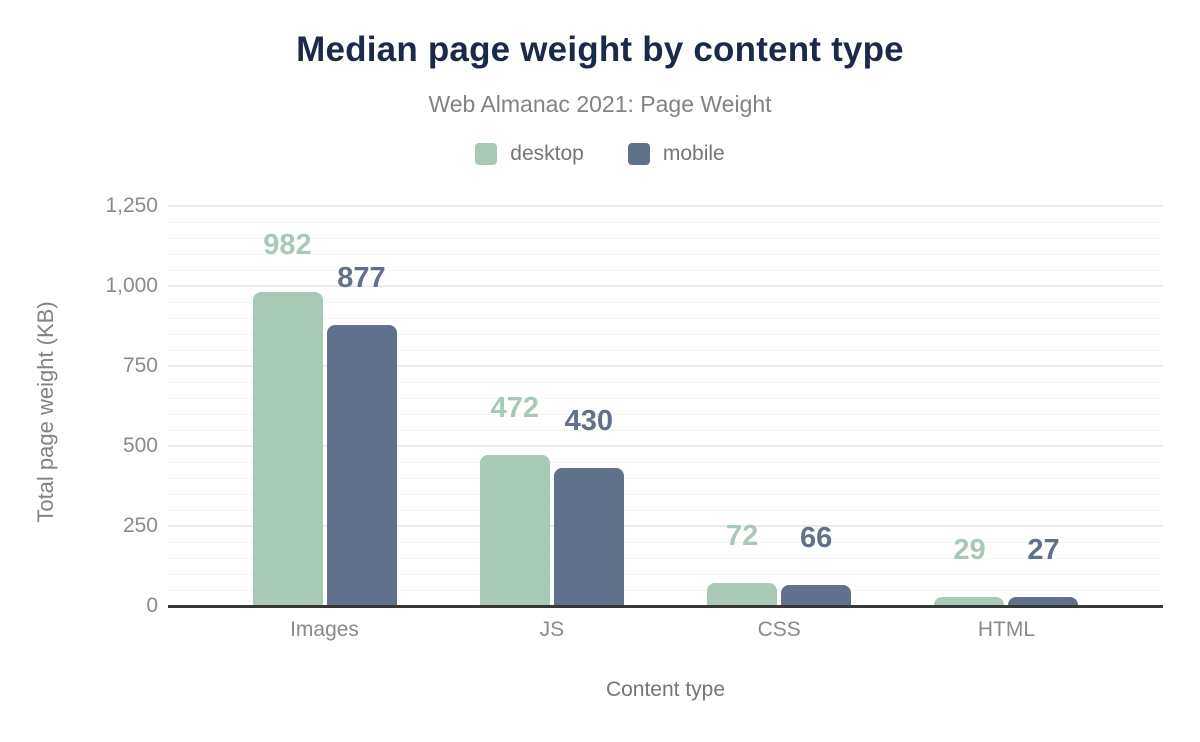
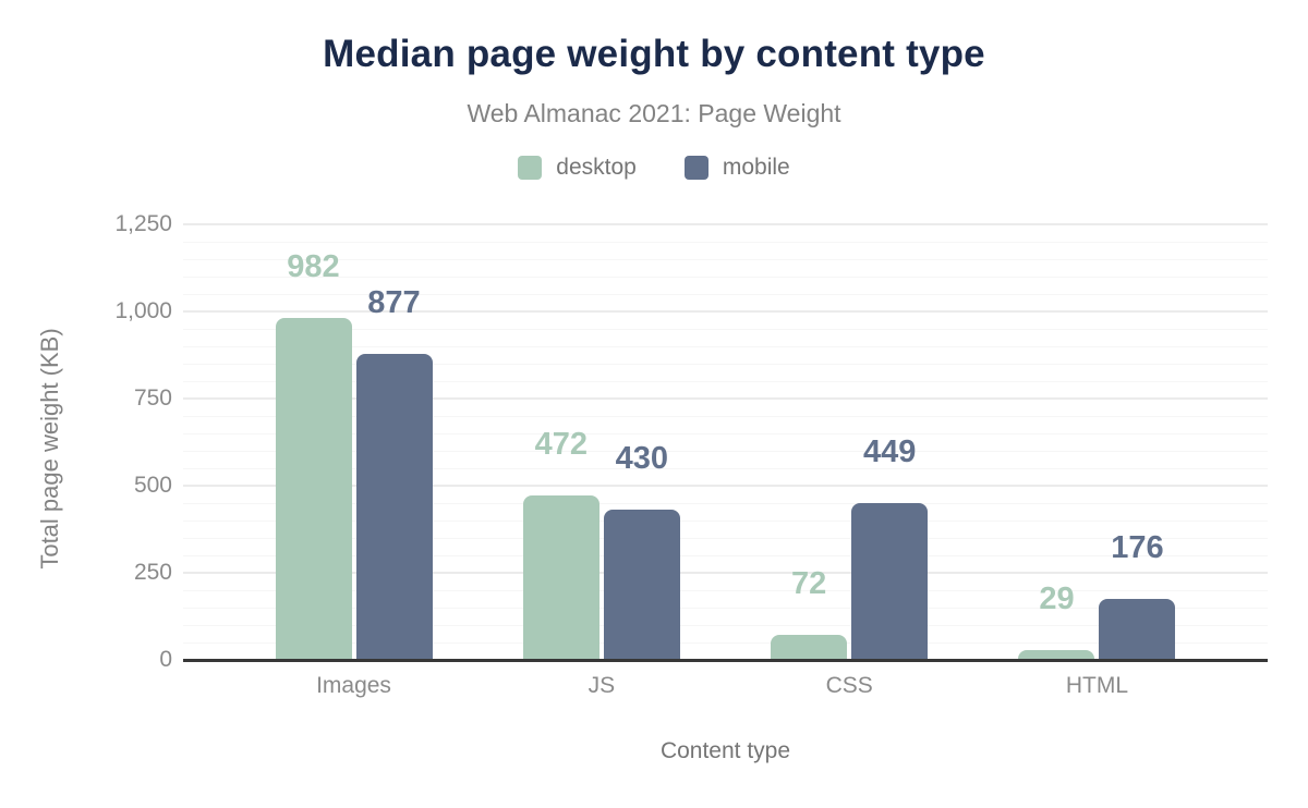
mobile/CSS: 66 -> 449
mobile/HTML: 27 -> 176
